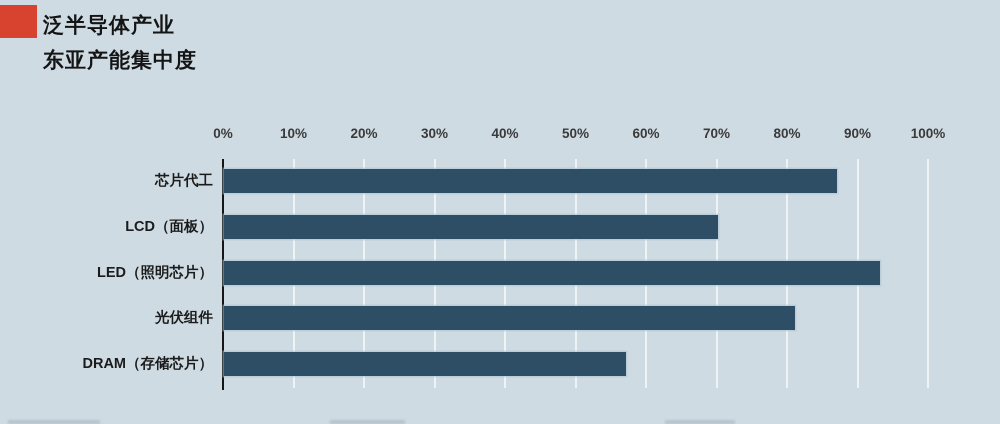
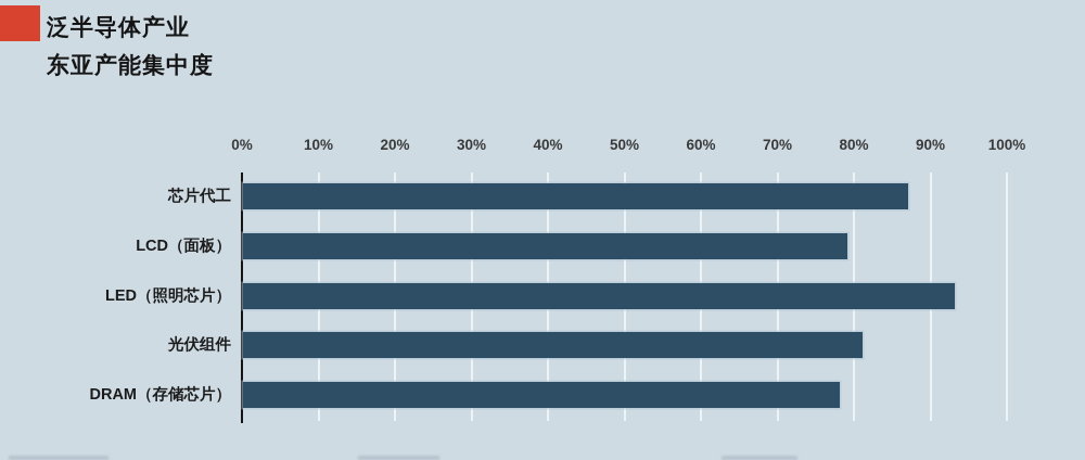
LCD（面板）: 70% -> 79%
DRAM（存储芯片）: 57% -> 78%
